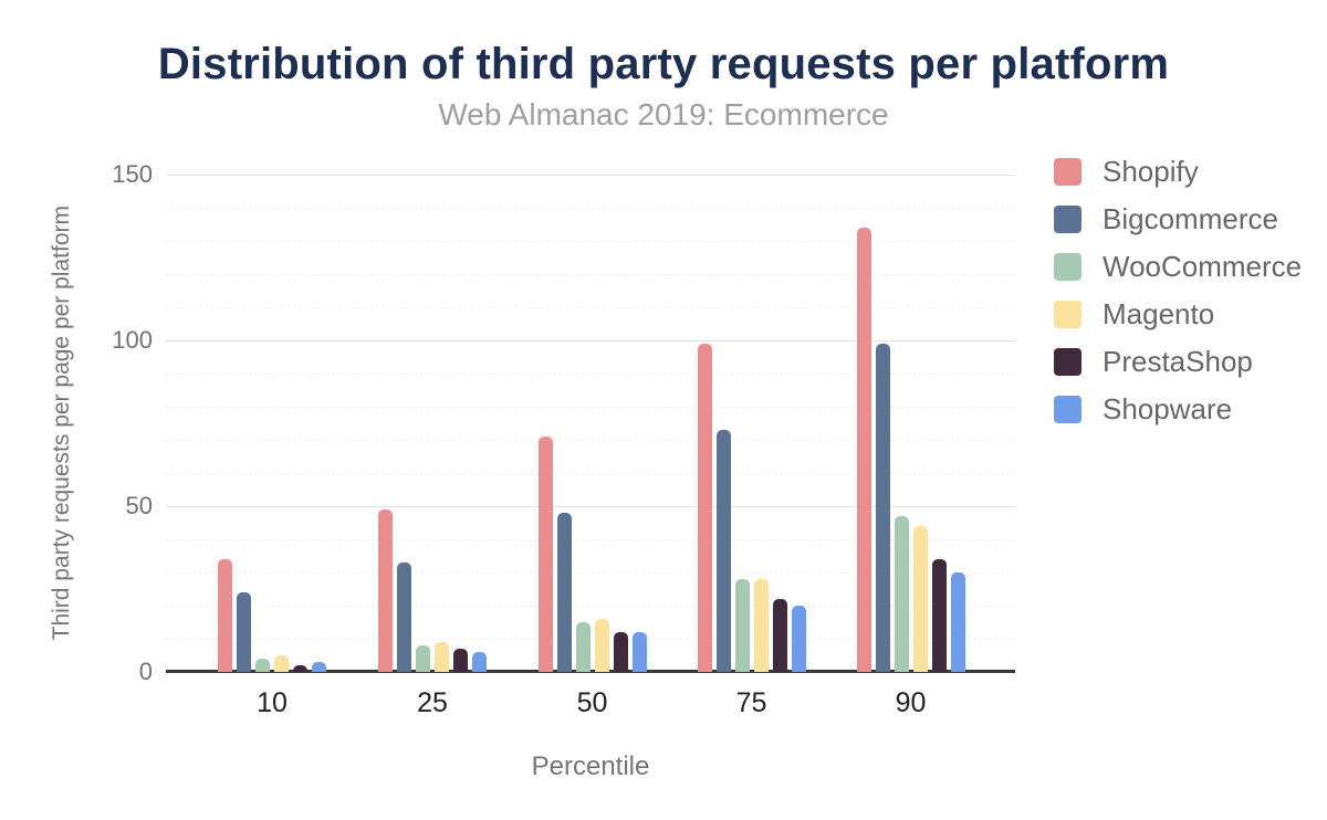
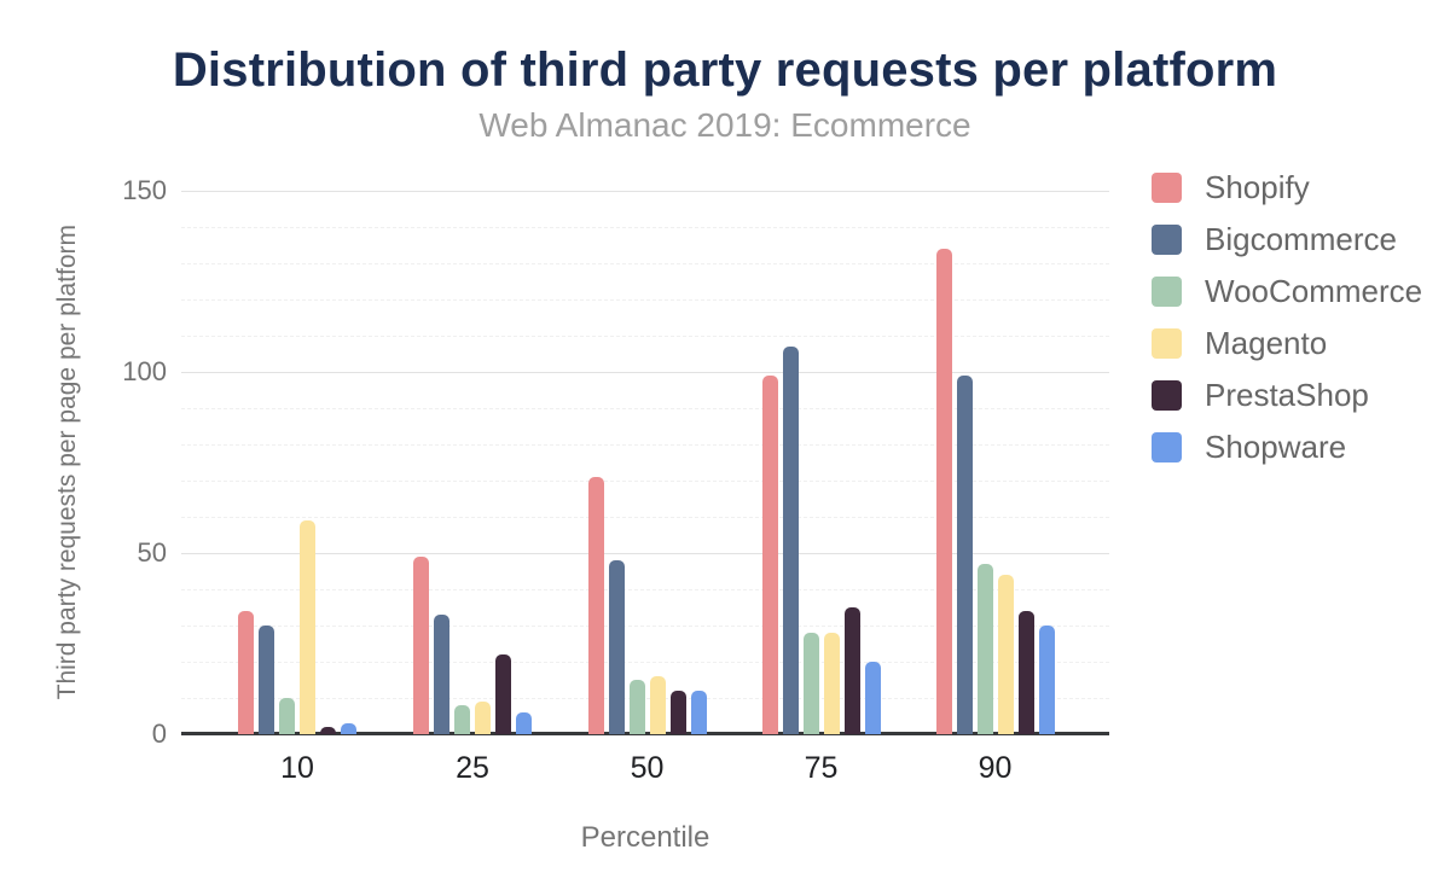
Bigcommerce/10: 24 -> 30
WooCommerce/10: 4 -> 10
Magento/10: 5 -> 59
PrestaShop/25: 7 -> 22
Bigcommerce/75: 73 -> 107
PrestaShop/75: 22 -> 35
